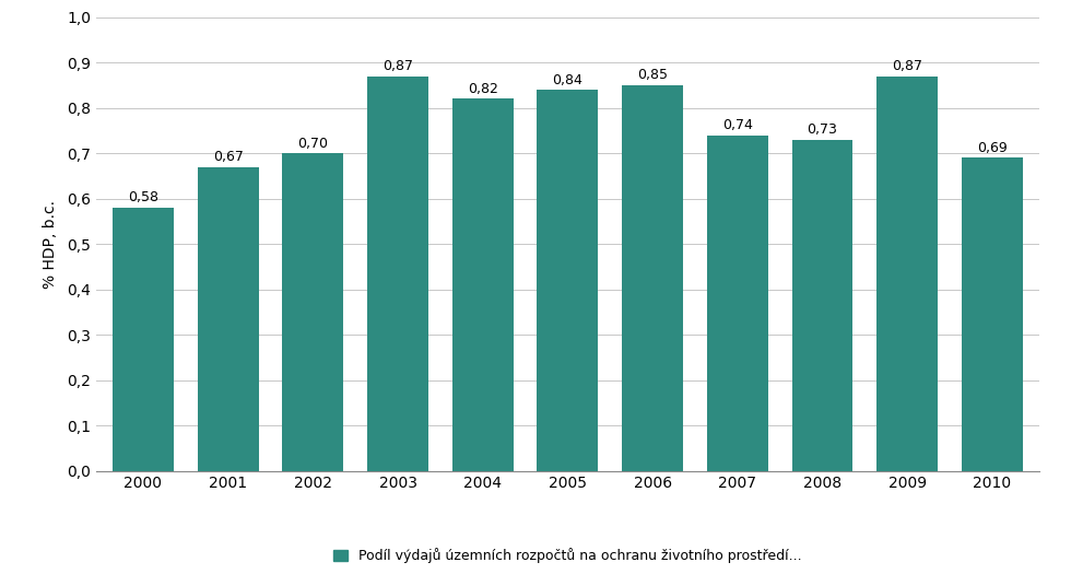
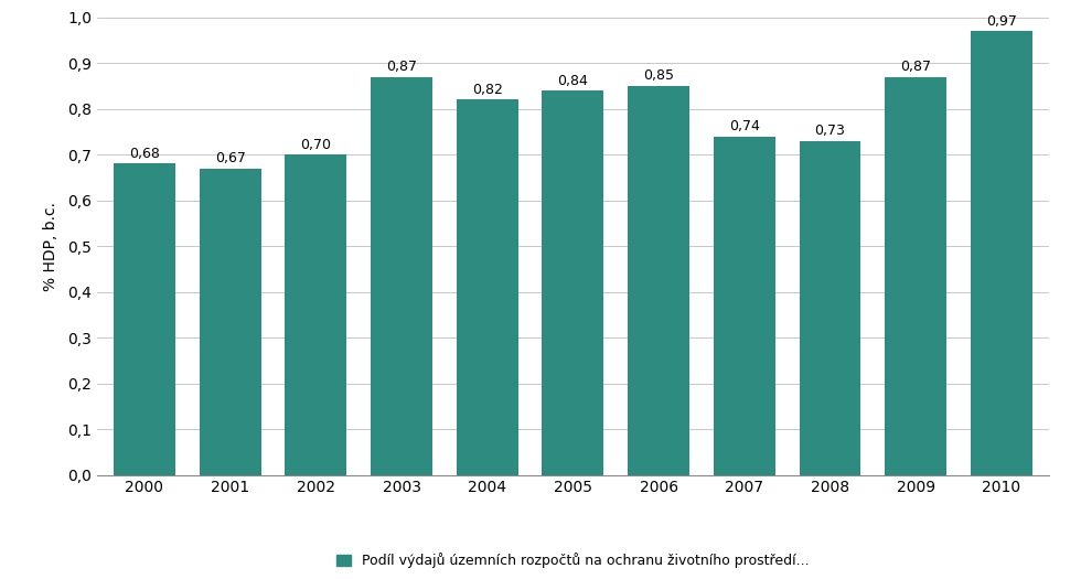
2000: 0,58 -> 0,68
2010: 0,69 -> 0,97
